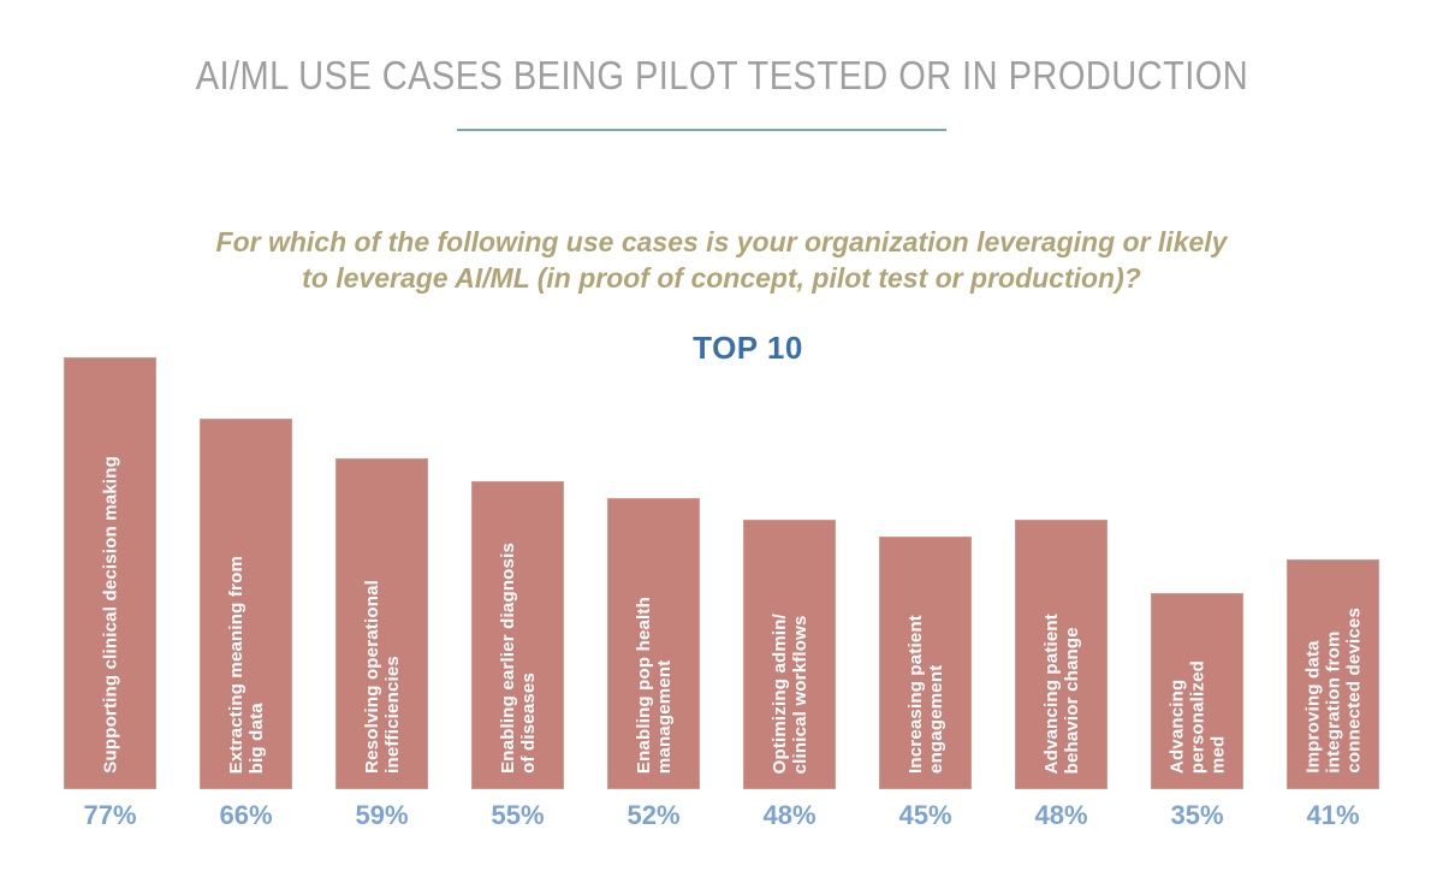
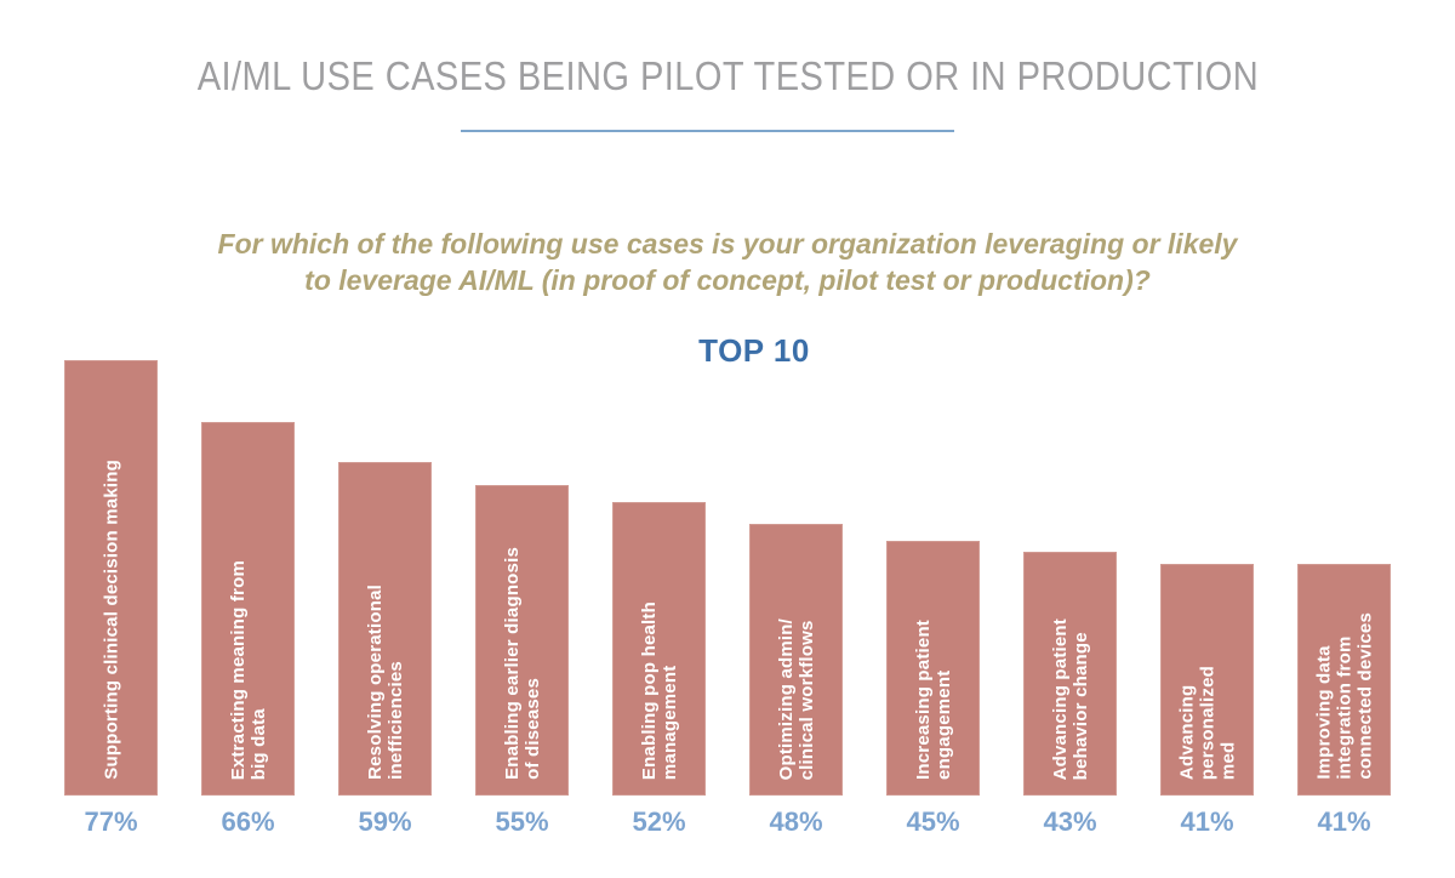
Advancing patient behavior change: 48% -> 43%
Advancing personalized med: 35% -> 41%
